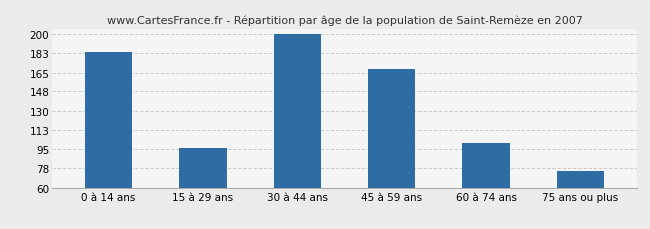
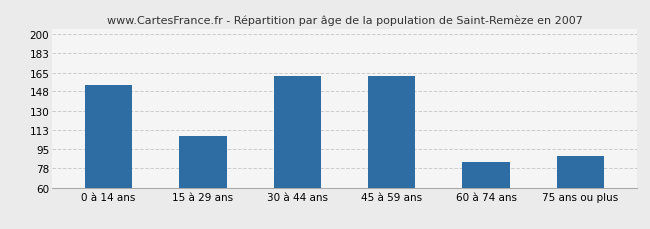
0 à 14 ans: 184 -> 154
15 à 29 ans: 96 -> 107
30 à 44 ans: 200 -> 162
45 à 59 ans: 168 -> 162
60 à 74 ans: 101 -> 83
75 ans ou plus: 75 -> 89
